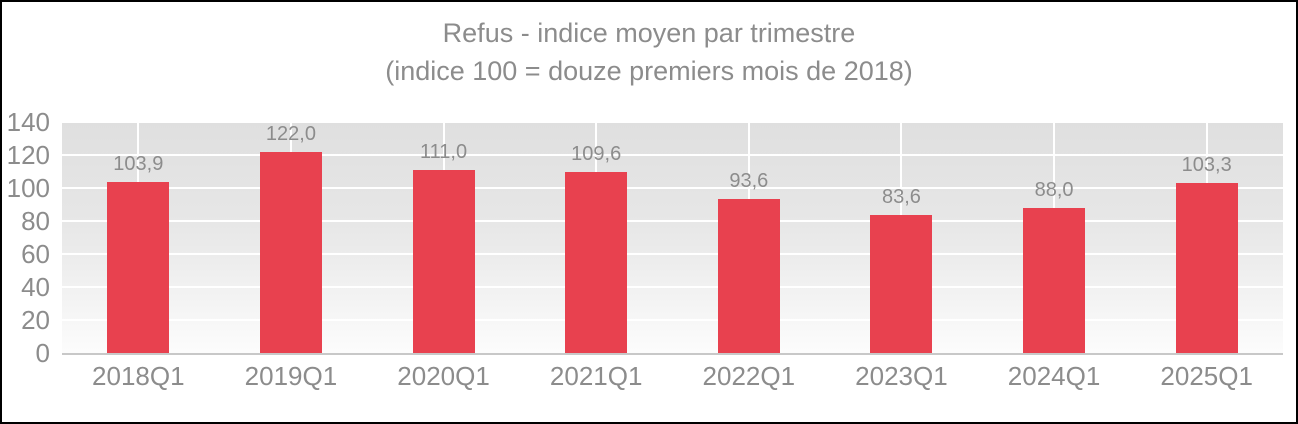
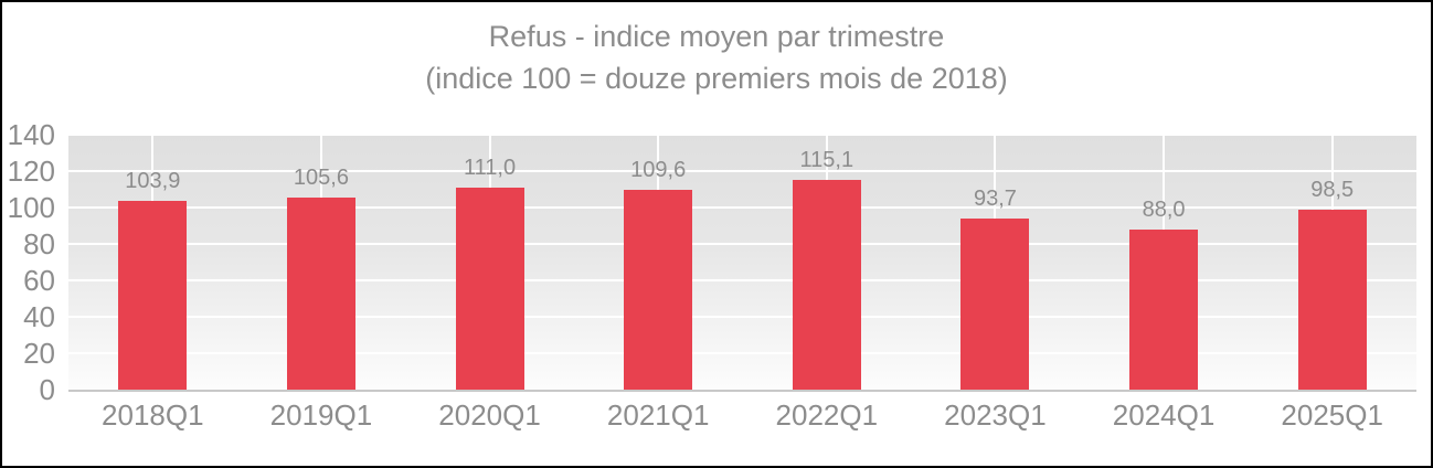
2019Q1: 122,0 -> 105,6
2022Q1: 93,6 -> 115,1
2023Q1: 83,6 -> 93,7
2025Q1: 103,3 -> 98,5
